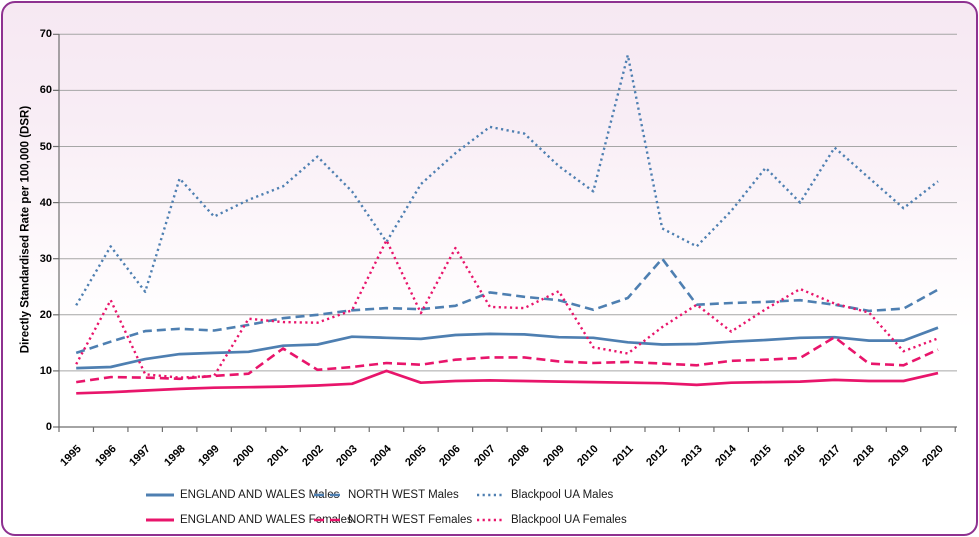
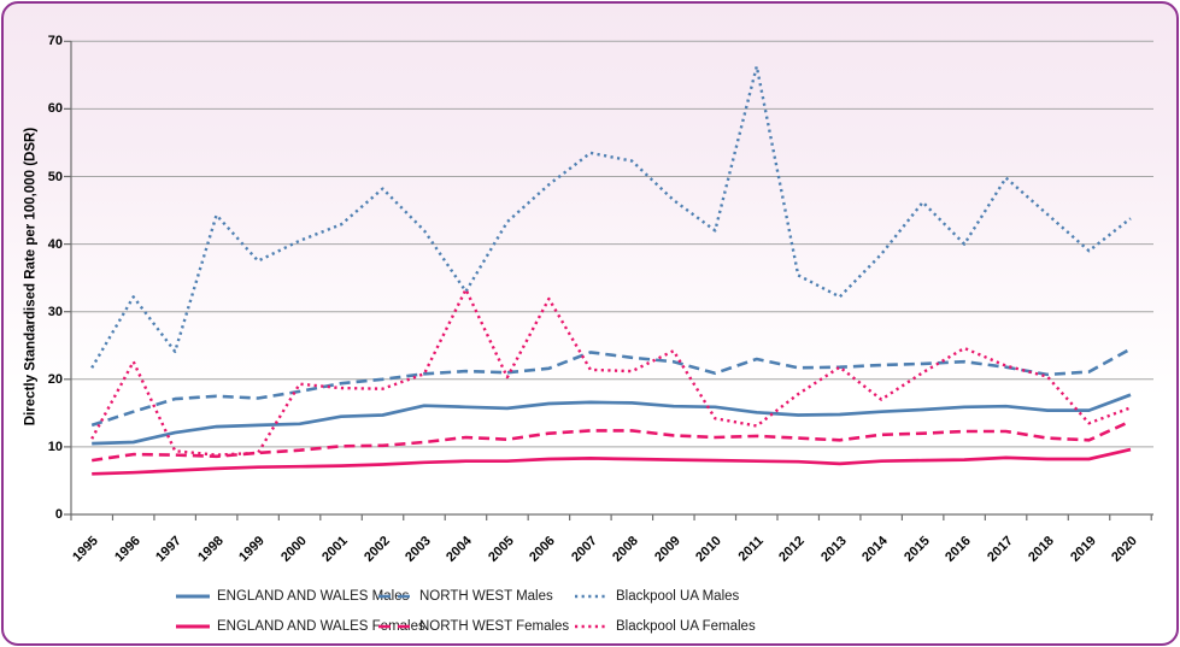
NORTH WEST Females/2001: 14 -> 10
ENGLAND AND WALES Females/2004: 10 -> 8
NORTH WEST Males/2012: 30 -> 22
NORTH WEST Females/2017: 16 -> 12
